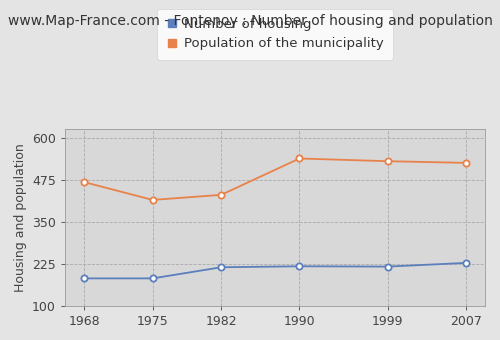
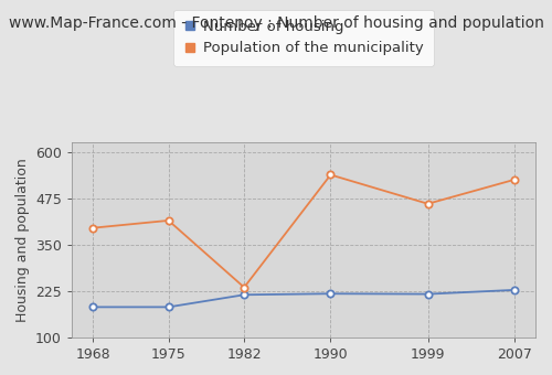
Population of the municipality/1968: 468 -> 395
Population of the municipality/1982: 430 -> 235
Population of the municipality/1999: 530 -> 460
